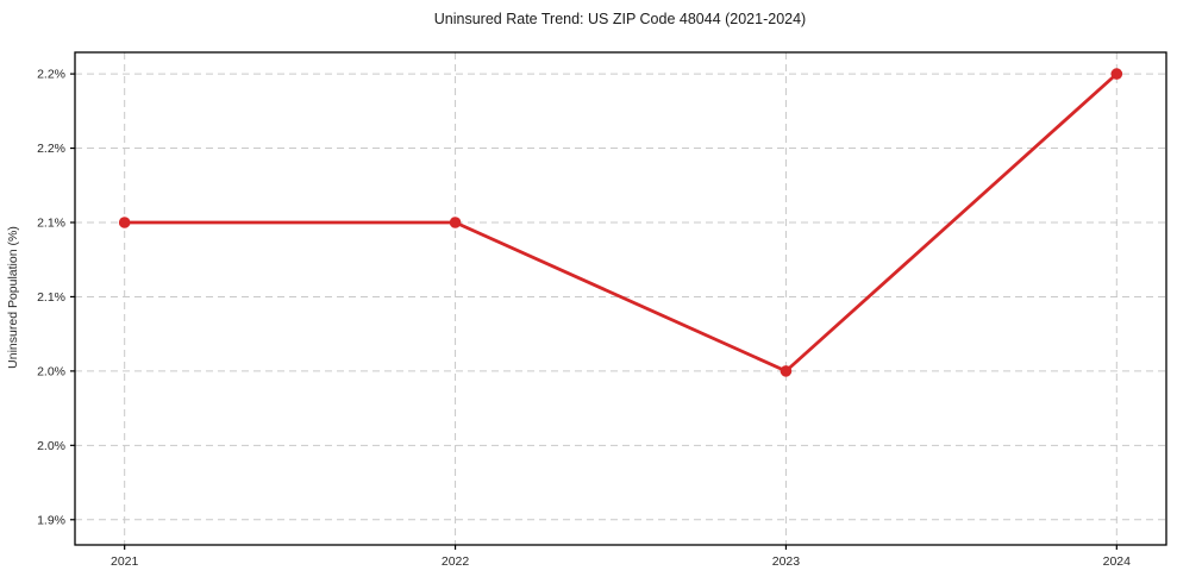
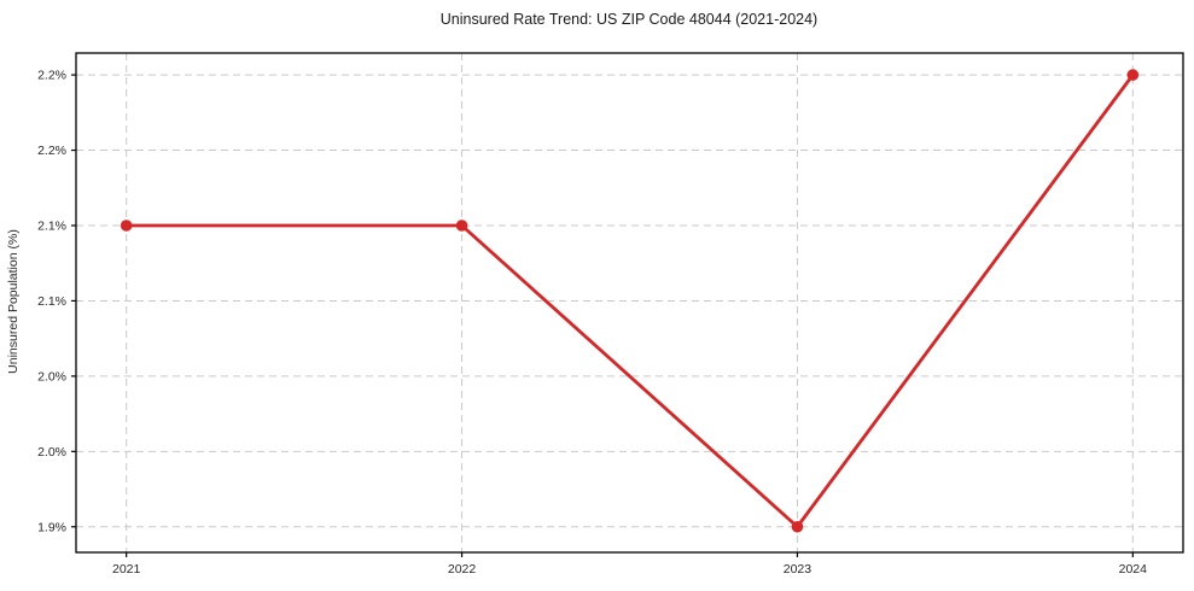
2023: 2.0% -> 1.9%
